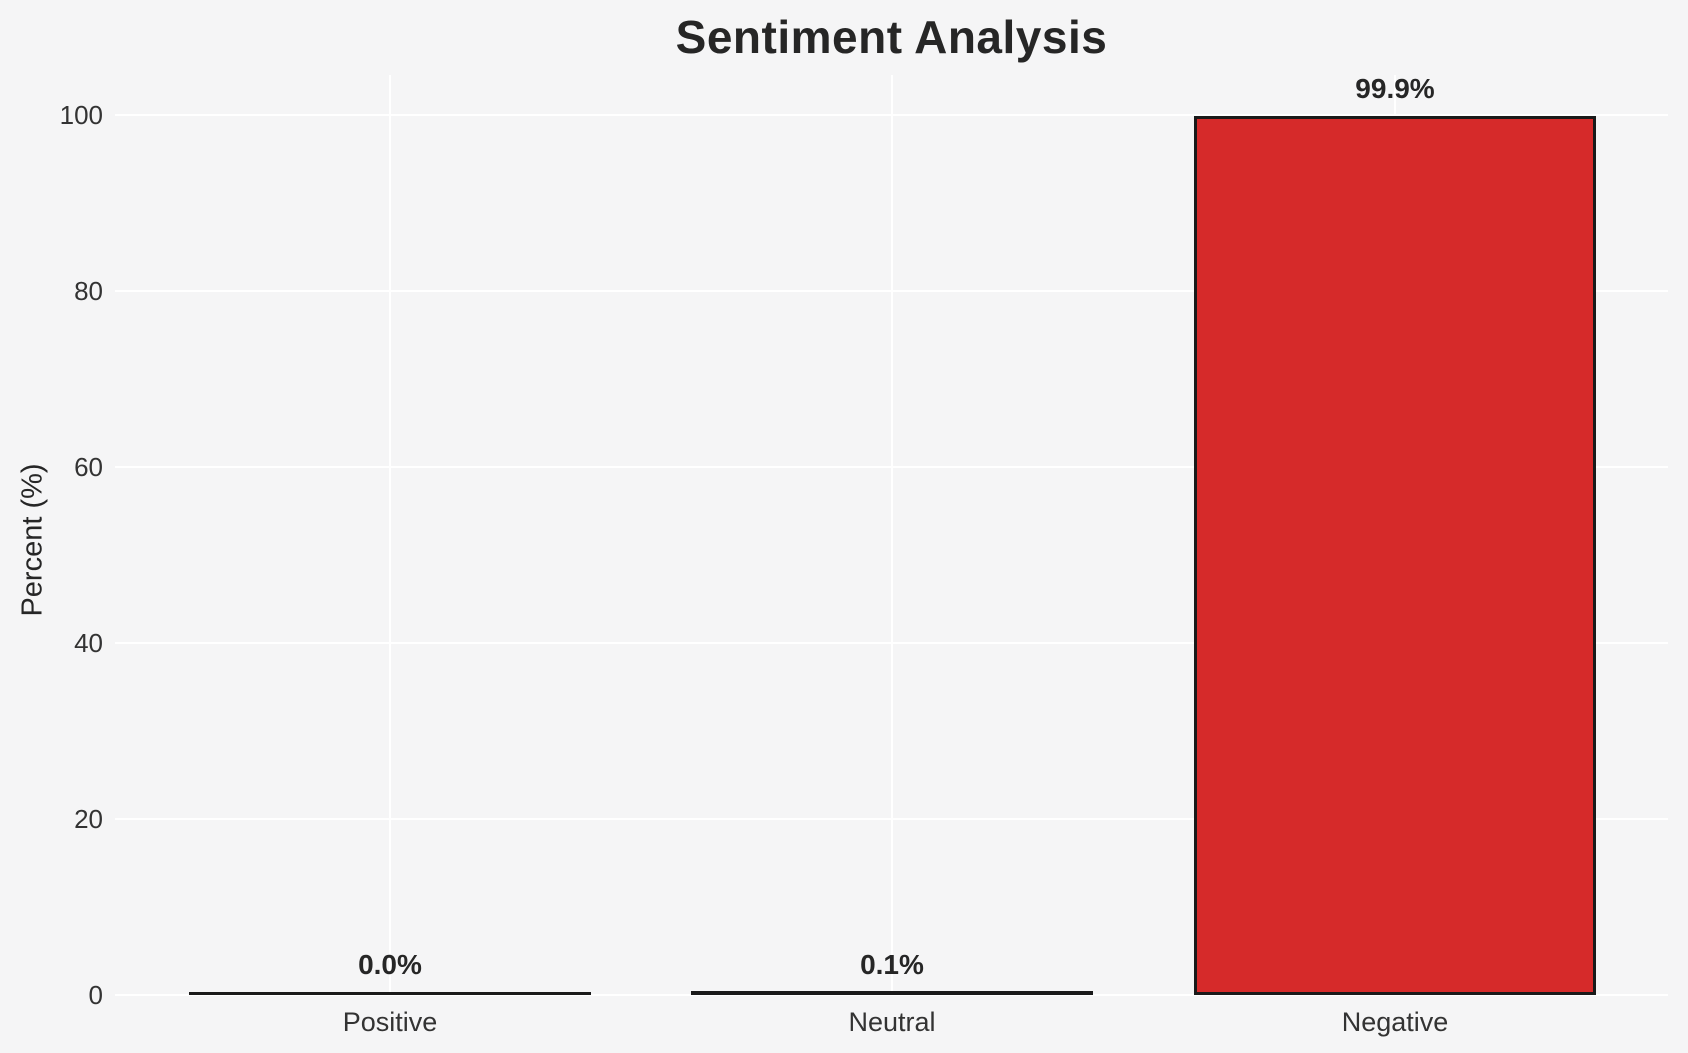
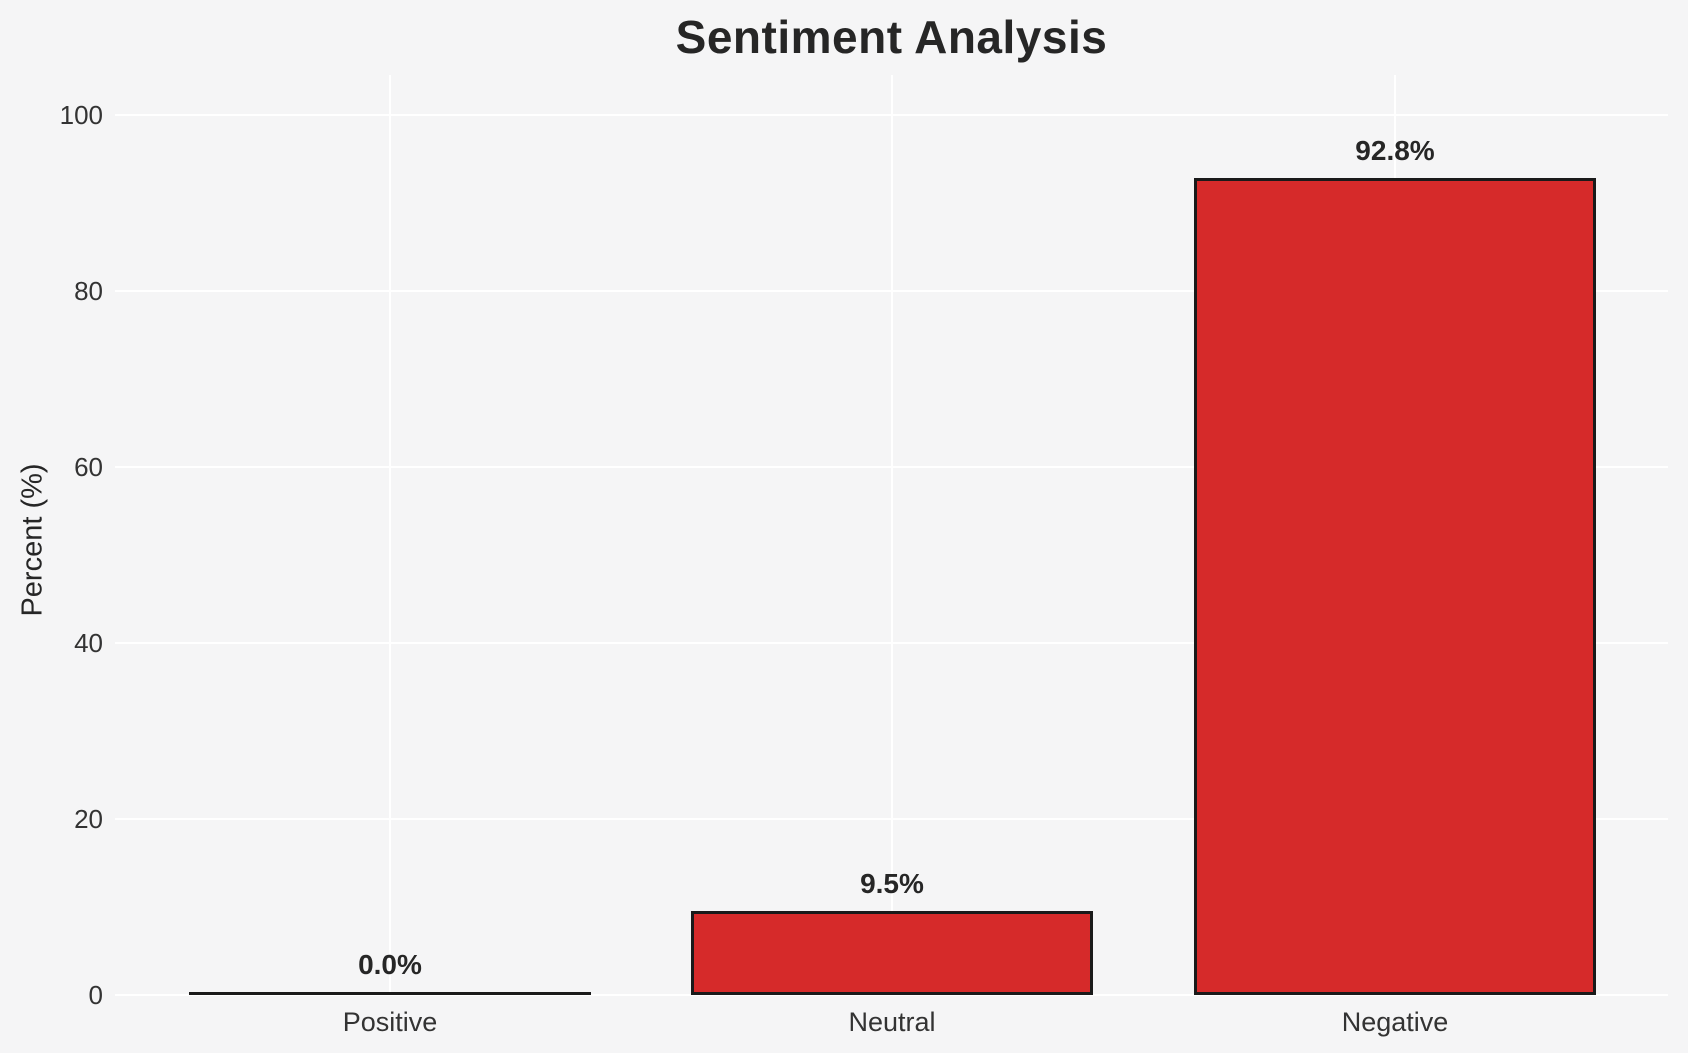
Neutral: 0.1% -> 9.5%
Negative: 99.9% -> 92.8%
